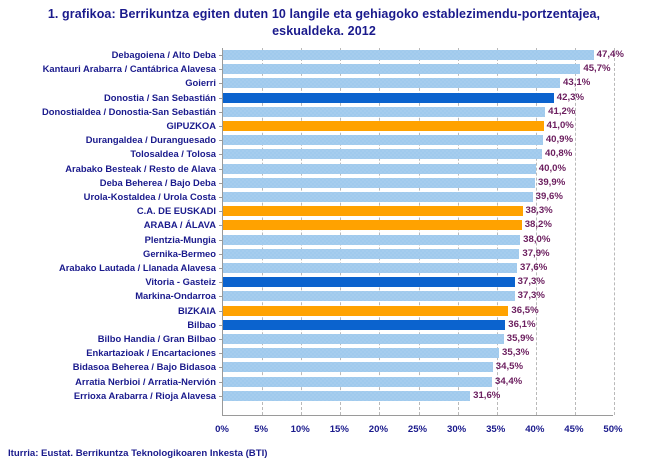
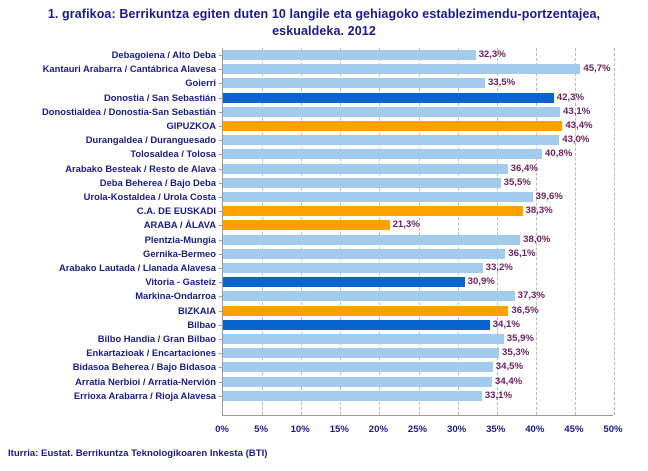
Debagoiena / Alto Deba: 47,4% -> 32,3%
Goierri: 43,1% -> 33,5%
Donostialdea / Donostia-San Sebastián: 41,2% -> 43,1%
GIPUZKOA: 41,0% -> 43,4%
Durangaldea / Duranguesado: 40,9% -> 43,0%
Arabako Besteak / Resto de Alava: 40,0% -> 36,4%
Deba Beherea / Bajo Deba: 39,9% -> 35,5%
ARABA / ÁLAVA: 38,2% -> 21,3%
Gernika-Bermeo: 37,9% -> 36,1%
Arabako Lautada / Llanada Alavesa: 37,6% -> 33,2%
Vitoria - Gasteiz: 37,3% -> 30,9%
Bilbao: 36,1% -> 34,1%
Errioxa Arabarra / Rioja Alavesa: 31,6% -> 33,1%
